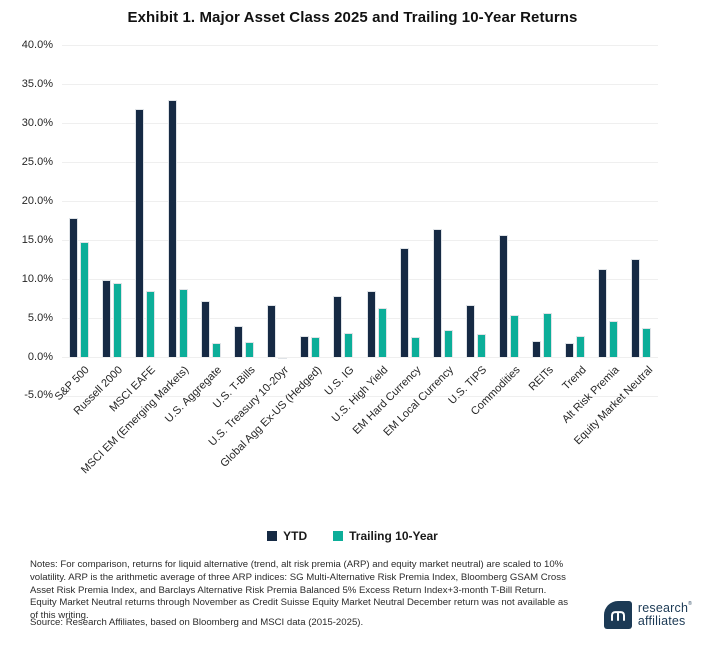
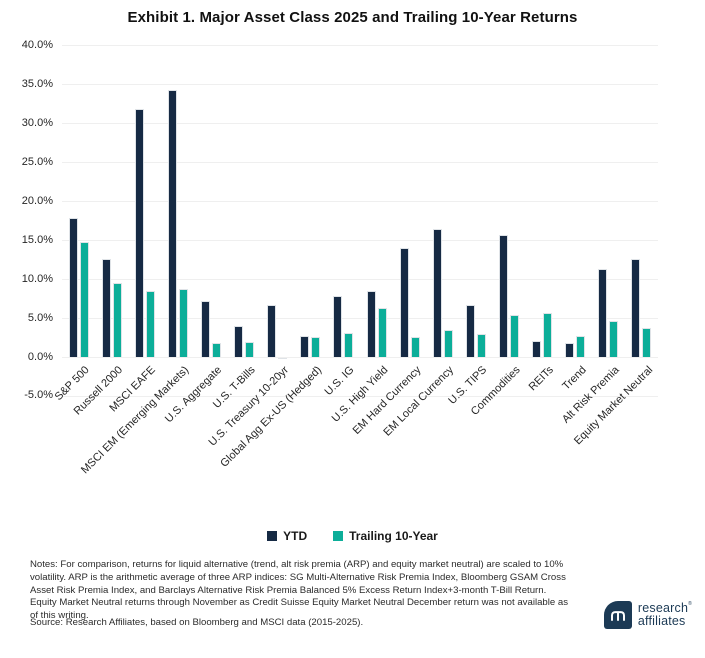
YTD/Russell 2000: 10% -> 13%
YTD/MSCI EM (Emerging Markets): 33% -> 34%
